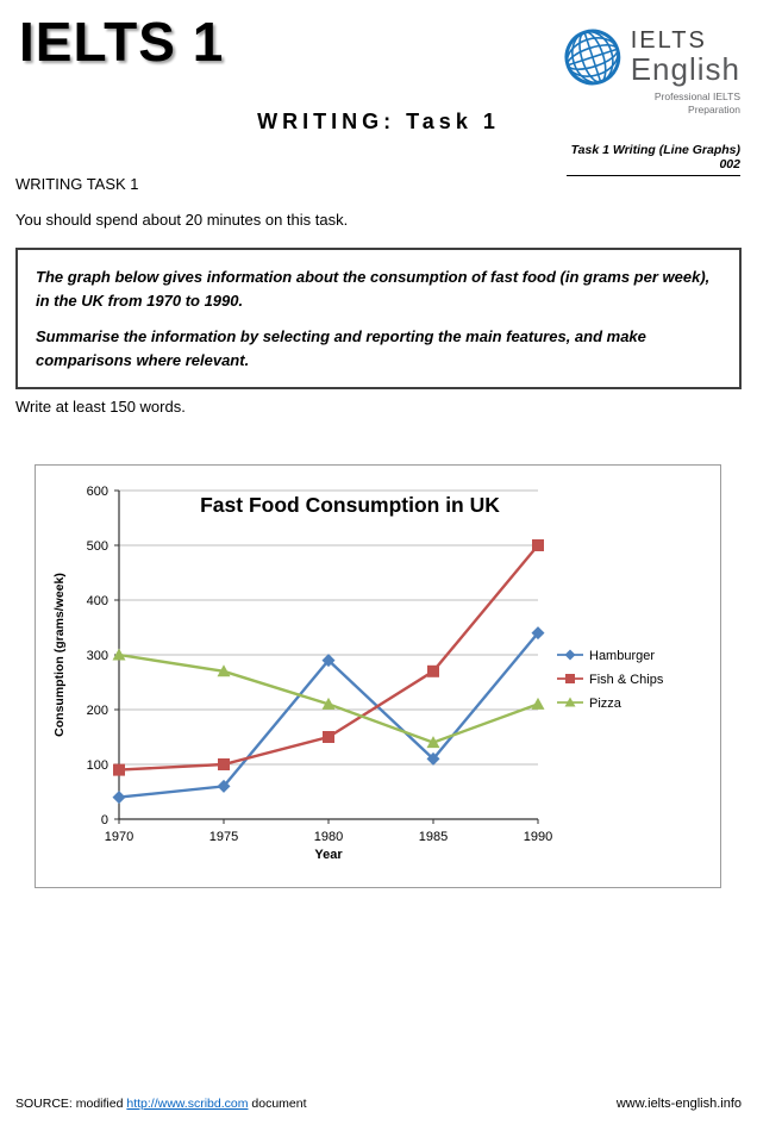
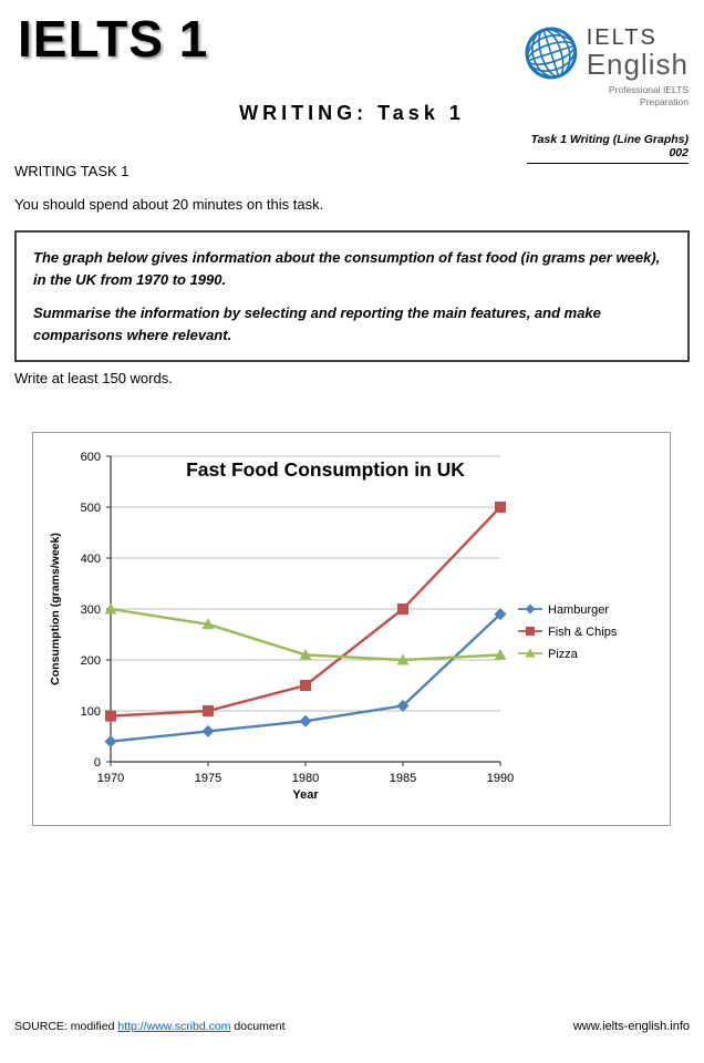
Hamburger/1980: 290 -> 80
Fish & Chips/1985: 270 -> 300
Pizza/1985: 140 -> 200
Hamburger/1990: 340 -> 290
